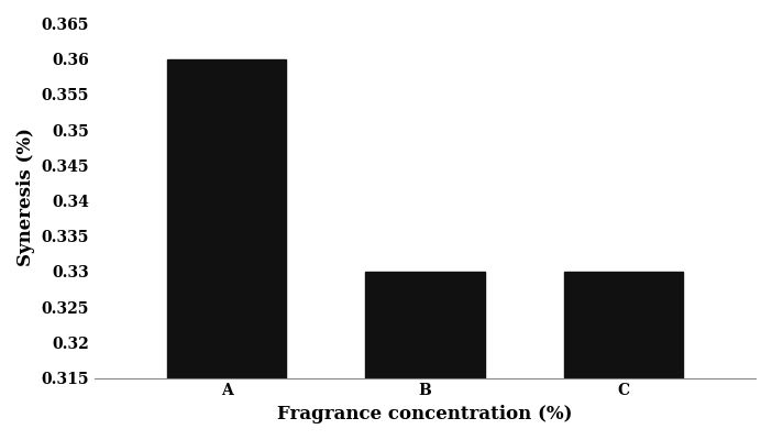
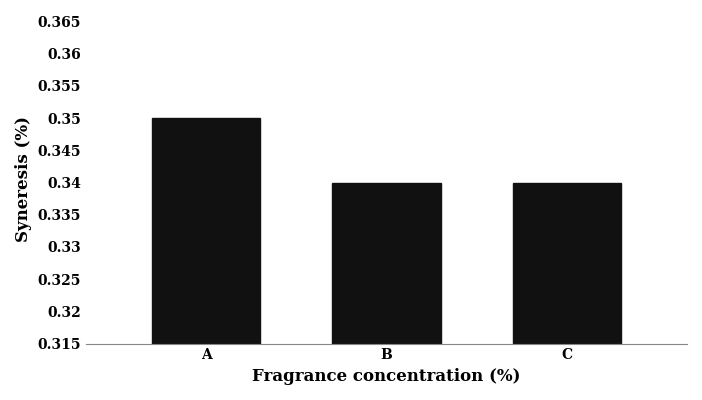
A: 0.36 -> 0.35
B: 0.33 -> 0.34
C: 0.33 -> 0.34
